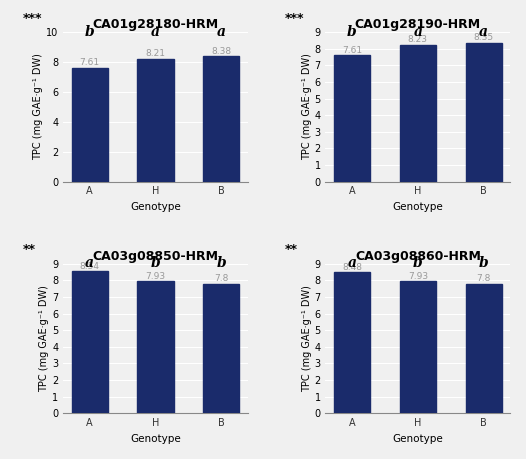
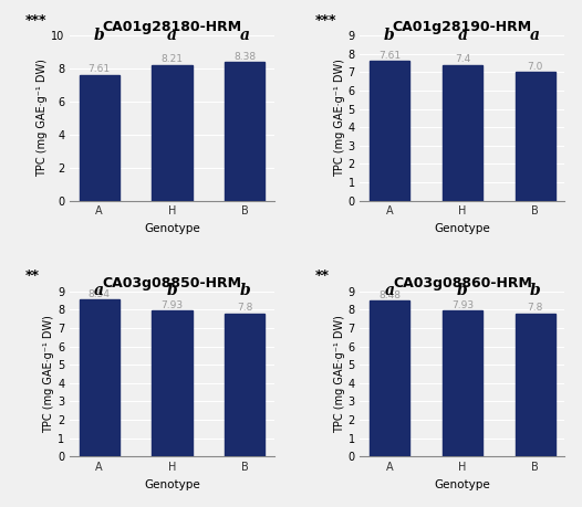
CA01g28190-HRM/H: 8.2 -> 7.4
CA01g28190-HRM/B: 8.3 -> 7.0
